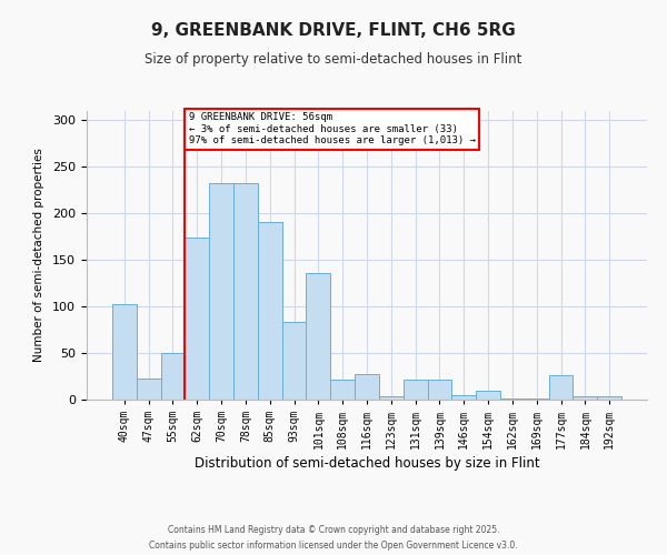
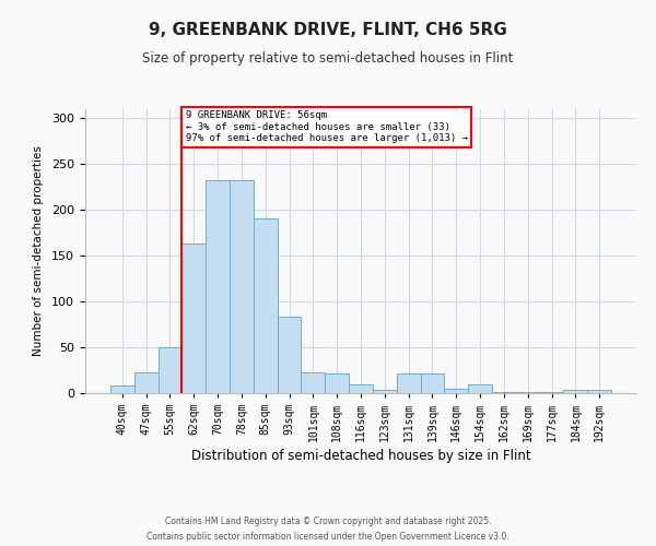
40sqm: 102 -> 8
62sqm: 174 -> 163
101sqm: 136 -> 23
116sqm: 28 -> 10
177sqm: 26 -> 1
